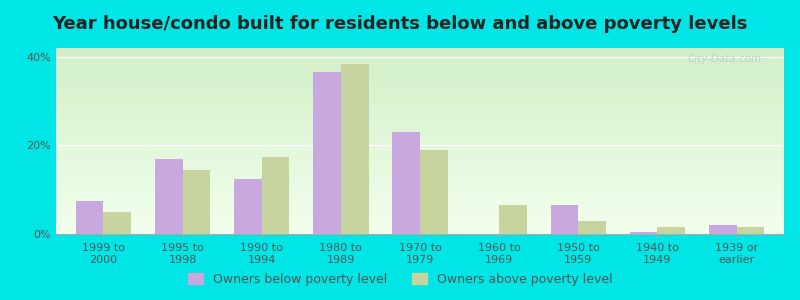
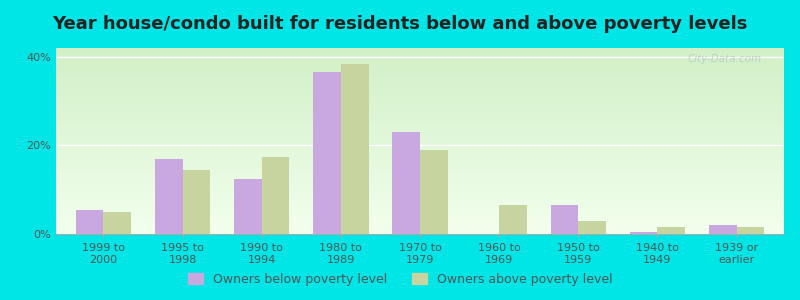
Owners below poverty level/1999 to 2000: 7.5% -> 5.5%
